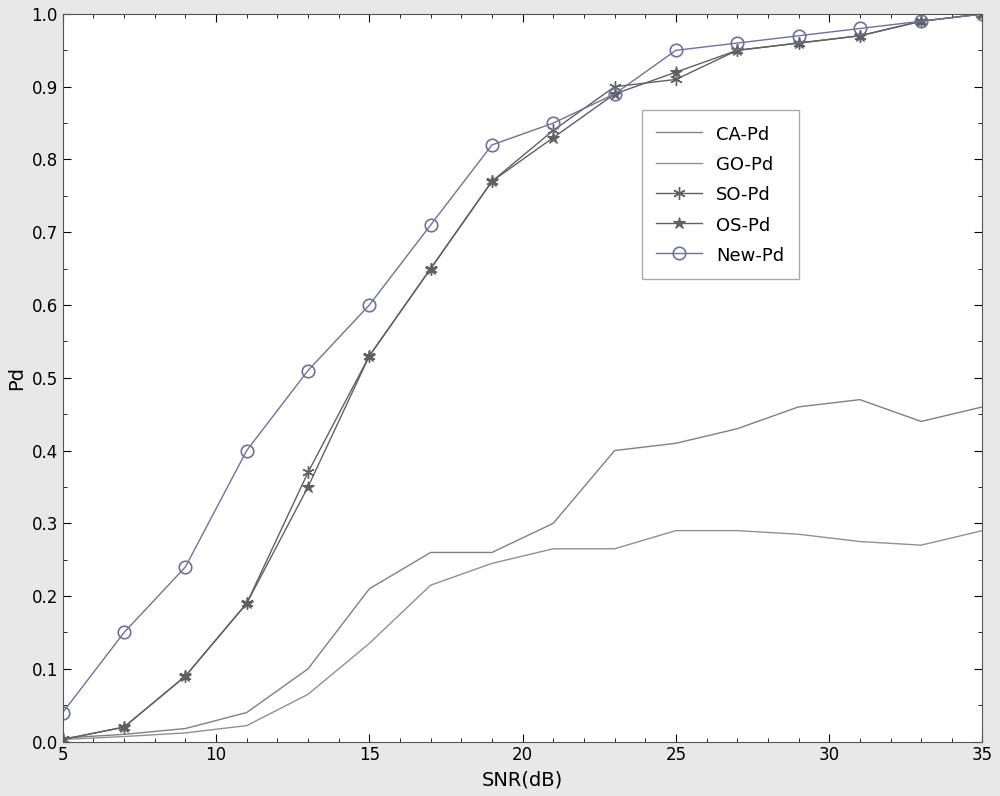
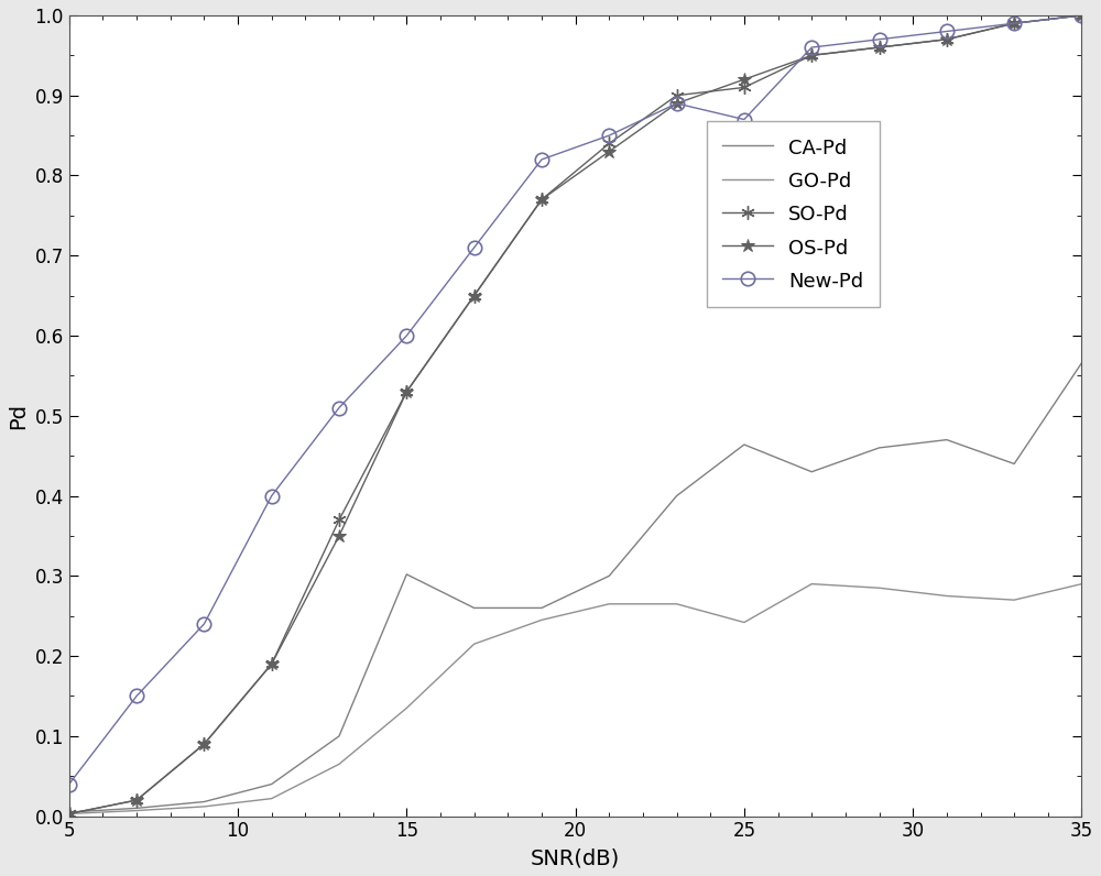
CA-Pd/15: 0.210 -> 0.302
CA-Pd/25: 0.410 -> 0.464
GO-Pd/25: 0.290 -> 0.242
New-Pd/25: 0.95 -> 0.87
CA-Pd/35: 0.460 -> 0.566
